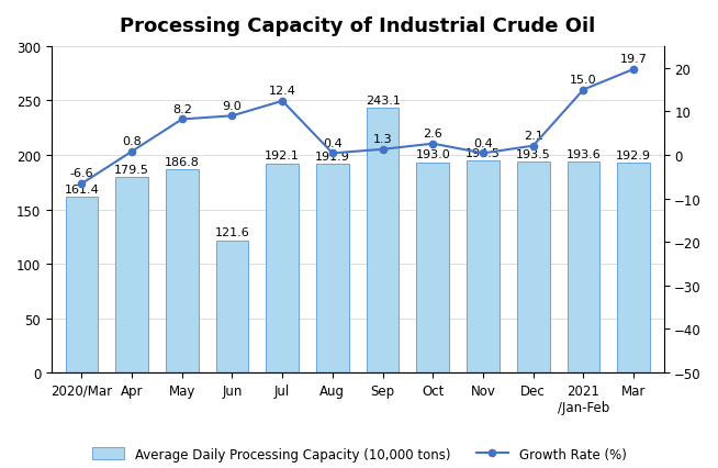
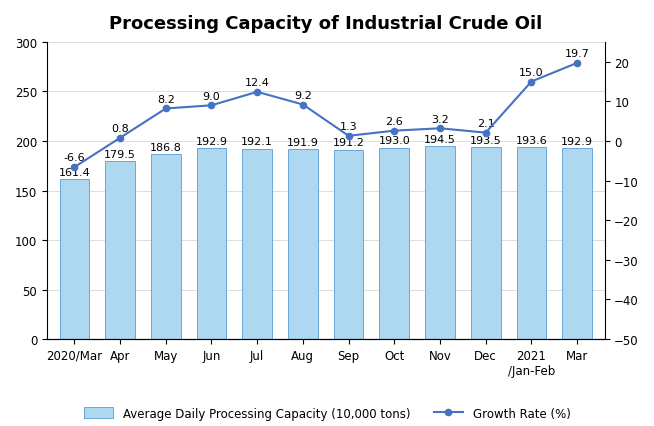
Average Daily Processing Capacity (10,000 tons)/Jun: 121.6 -> 192.9
Growth Rate (%)/Aug: 0.4 -> 9.2
Average Daily Processing Capacity (10,000 tons)/Sep: 243.1 -> 191.2
Growth Rate (%)/Nov: 0.4 -> 3.2
